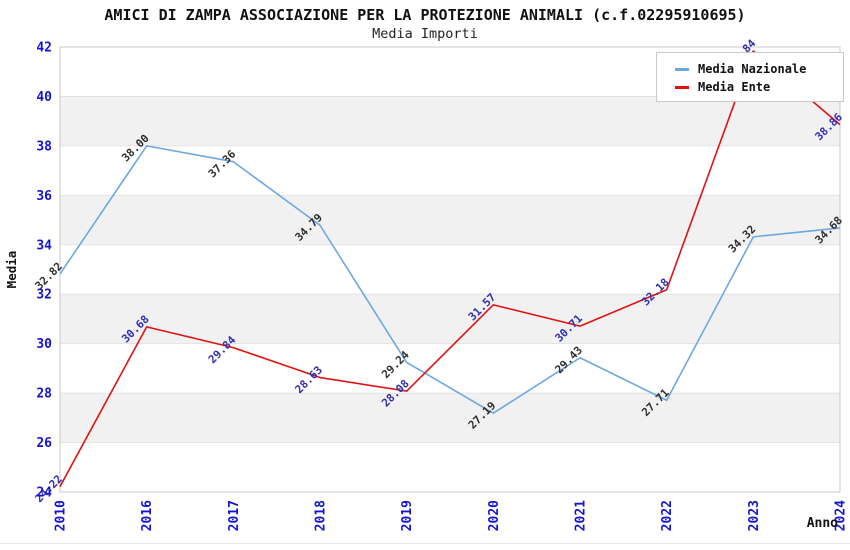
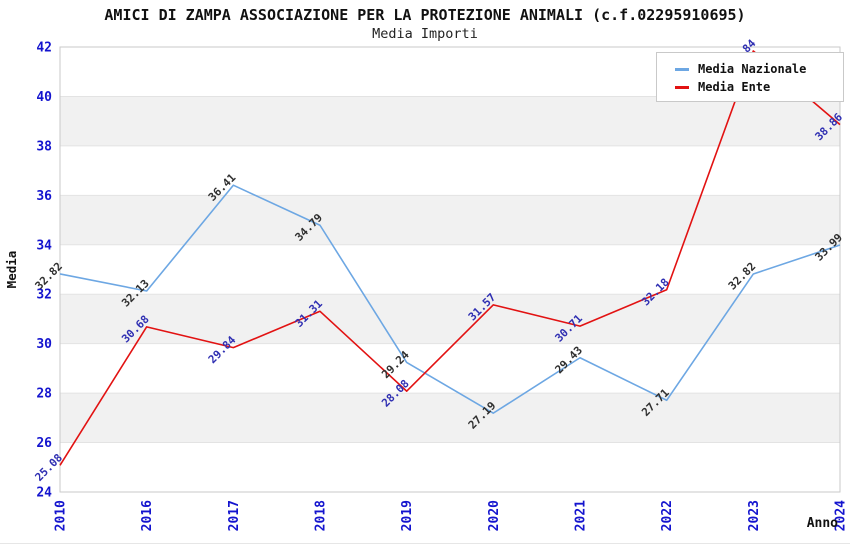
Media Ente/2010: 24.22 -> 25.08
Media Nazionale/2016: 38.00 -> 32.13
Media Nazionale/2017: 37.36 -> 36.41
Media Ente/2018: 28.63 -> 31.31
Media Nazionale/2023: 34.32 -> 32.82
Media Nazionale/2024: 34.68 -> 33.99
